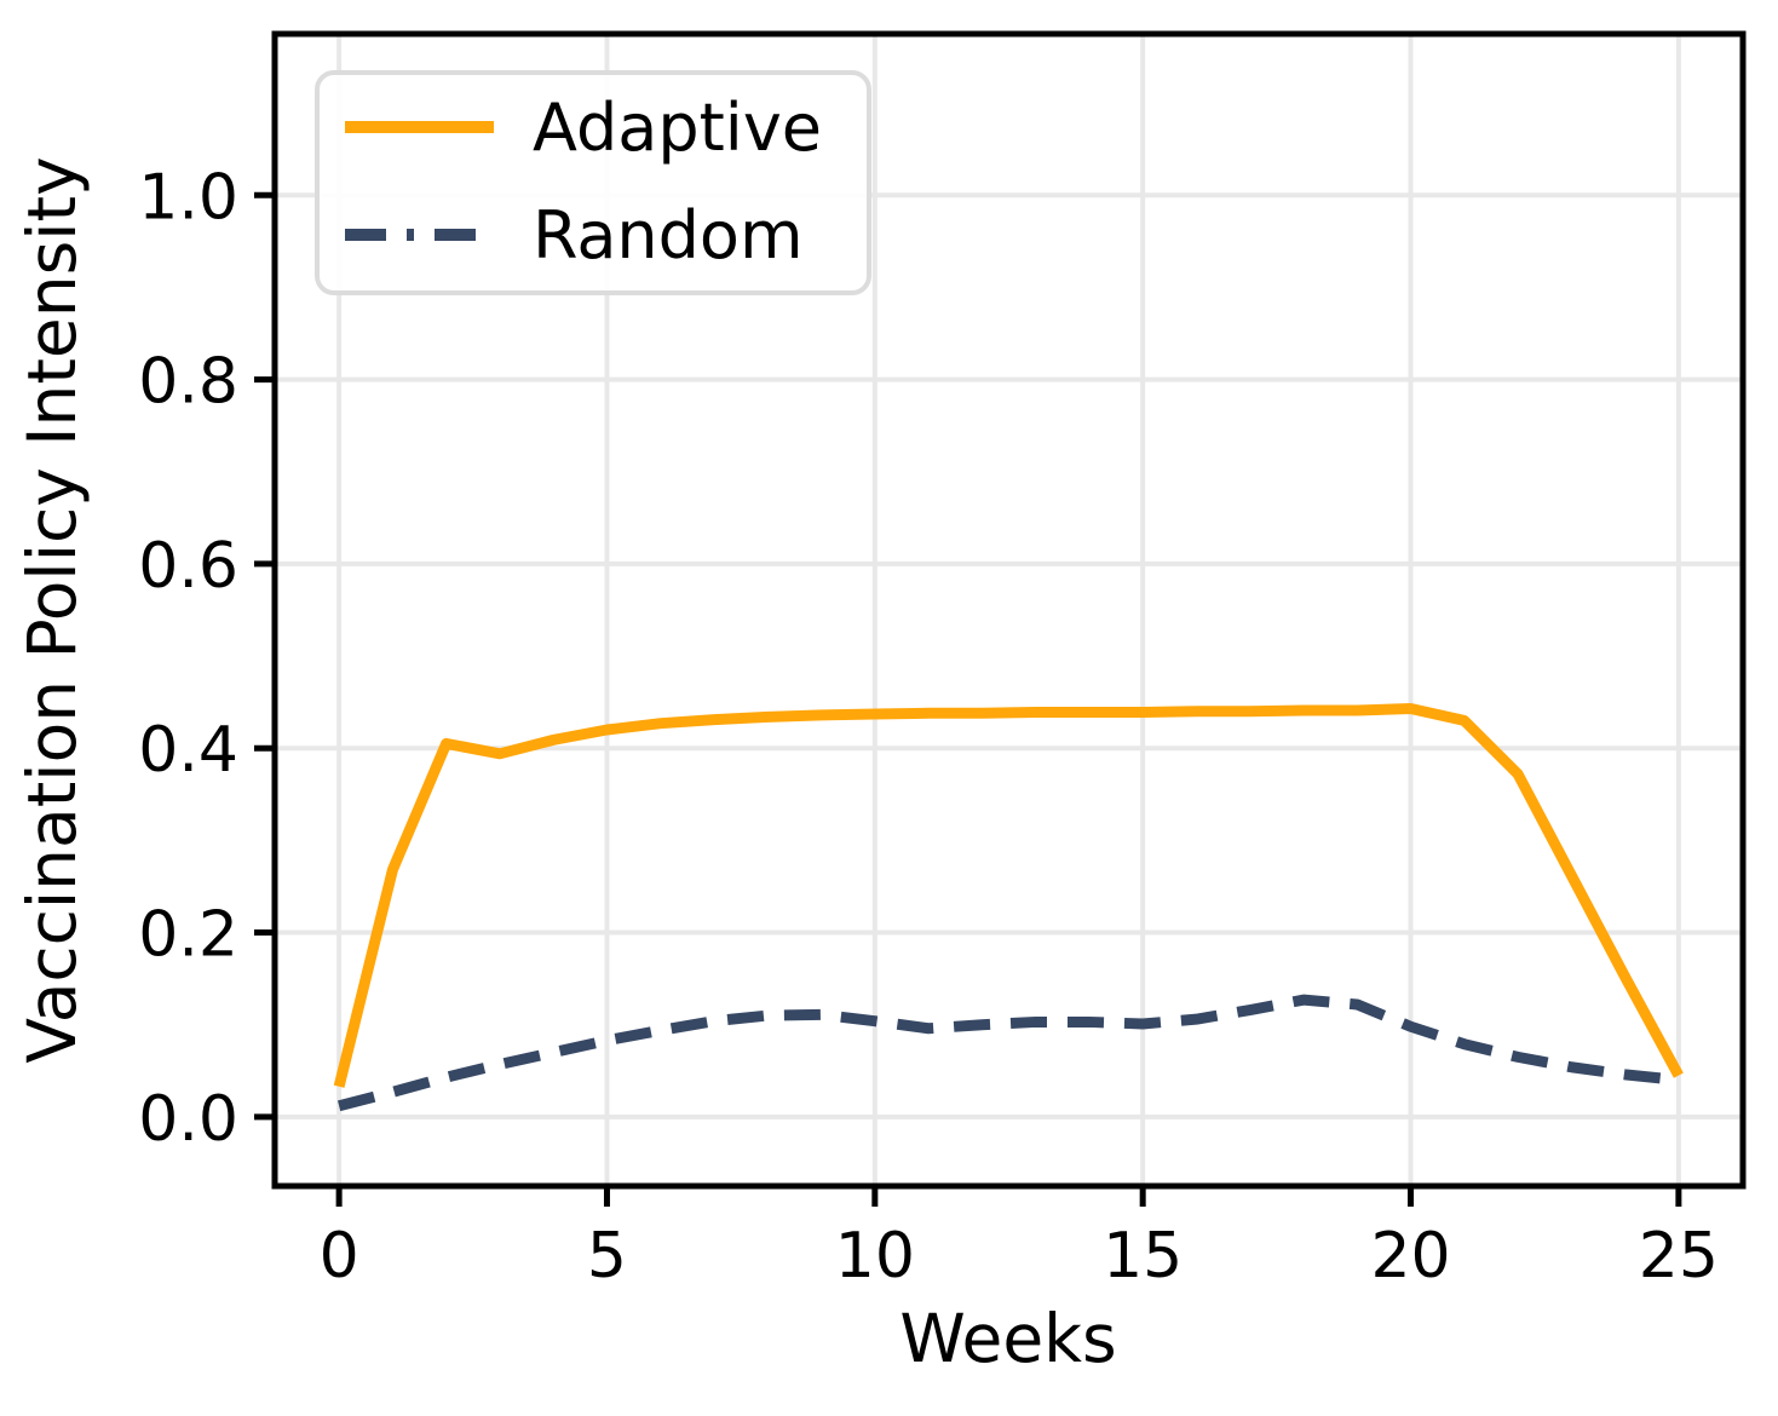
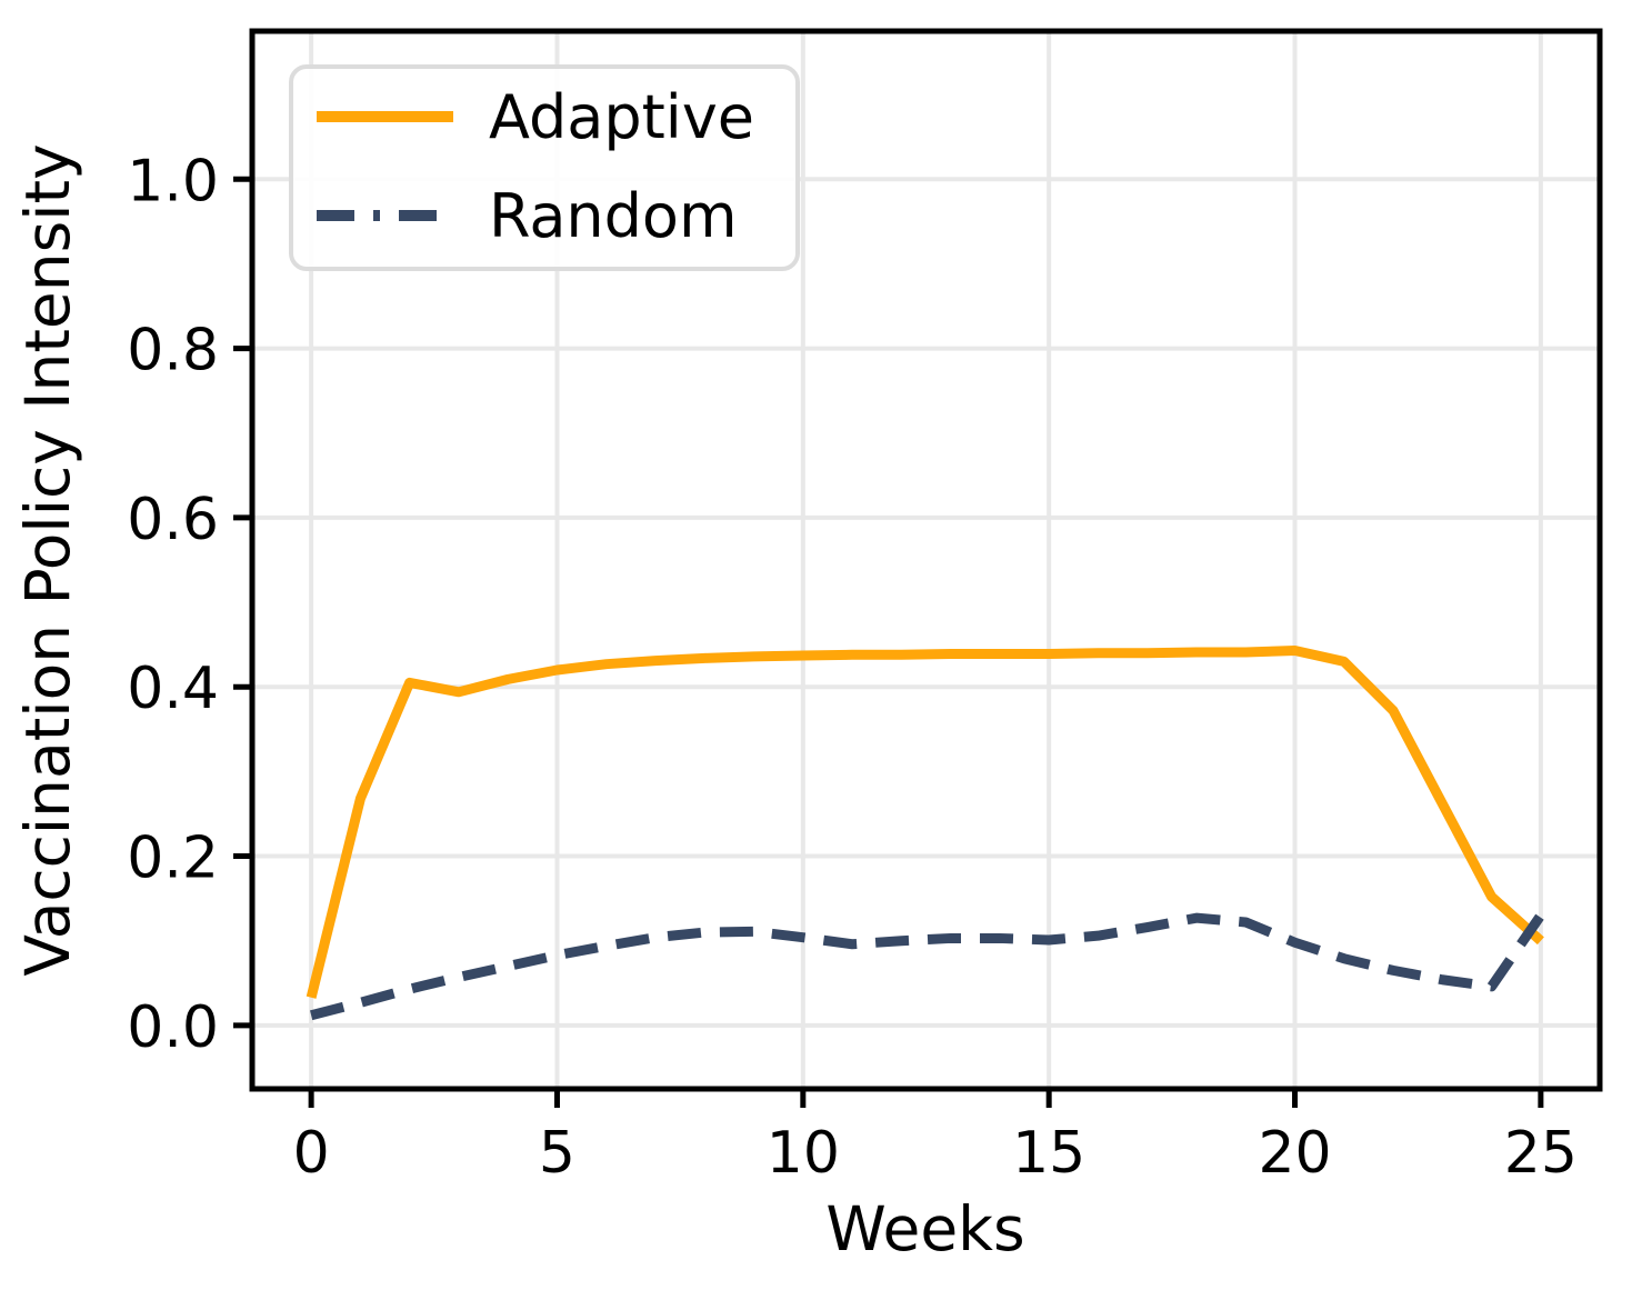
Adaptive/25: 0.04 -> 0.10
Random/25: 0.04 -> 0.13
